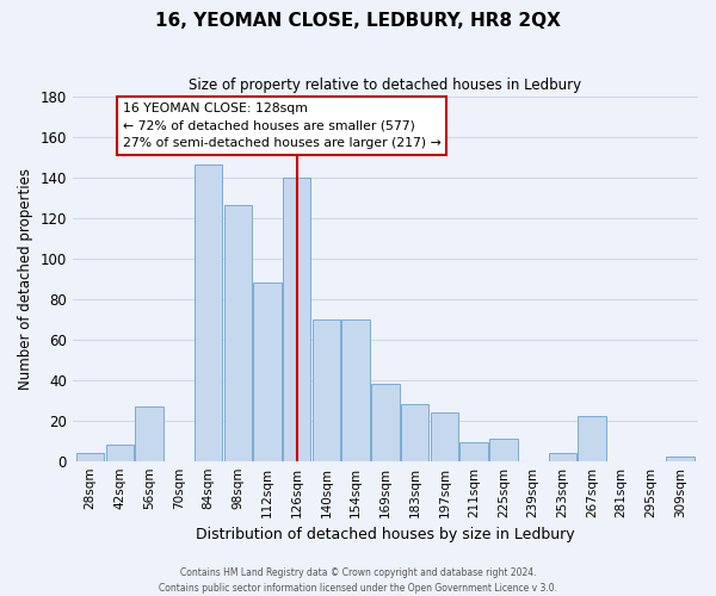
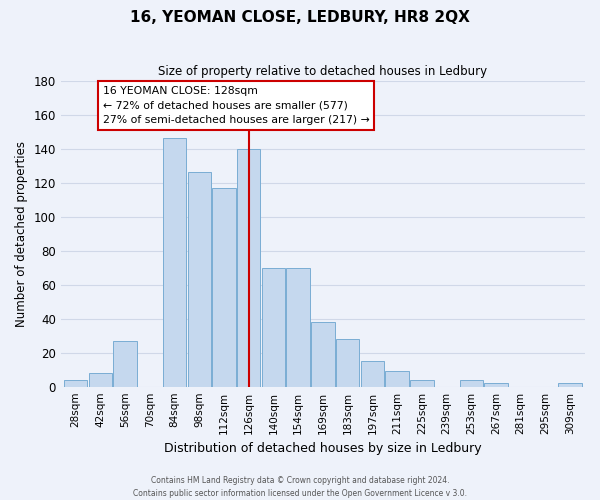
112sqm: 88 -> 117
197sqm: 24 -> 15
225sqm: 11 -> 4
267sqm: 22 -> 2
